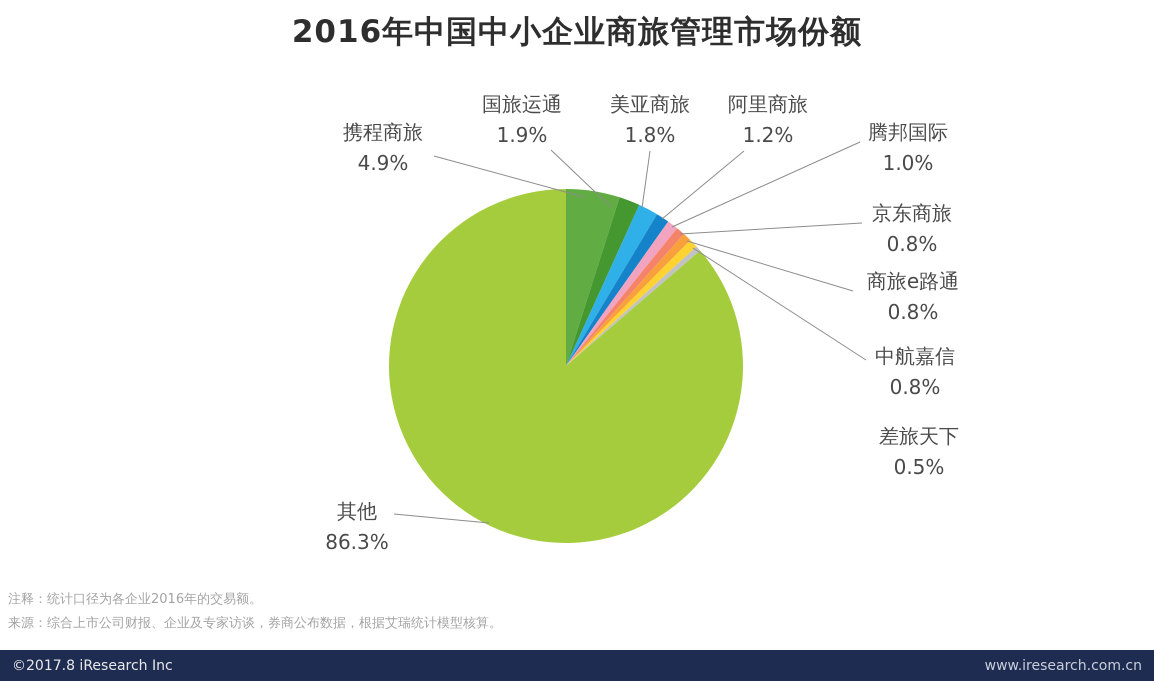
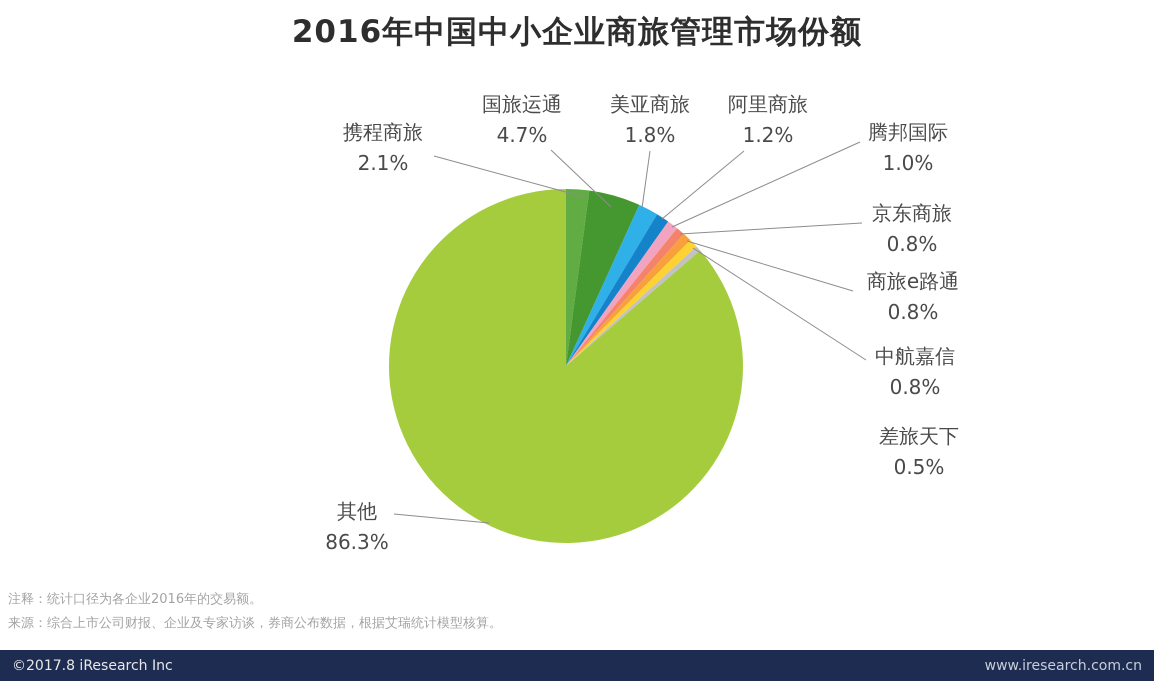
携程商旅: 4.9% -> 2.1%
国旅运通: 1.9% -> 4.7%
